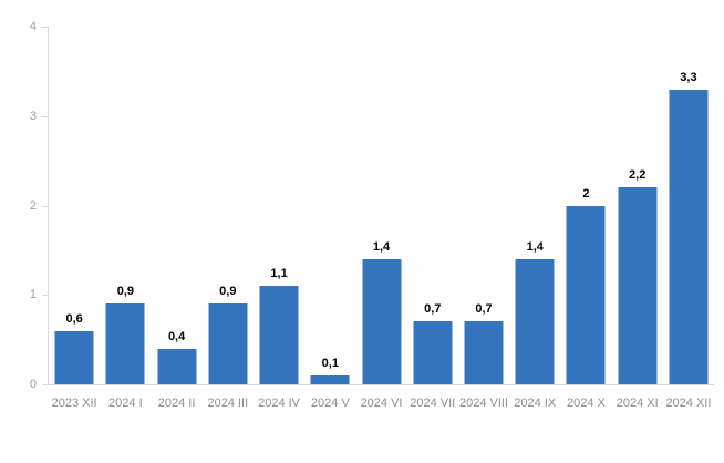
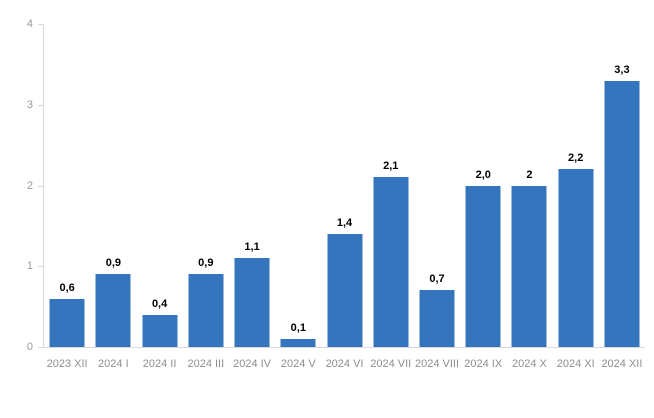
2024 VII: 0,7 -> 2,1
2024 IX: 1,4 -> 2,0
